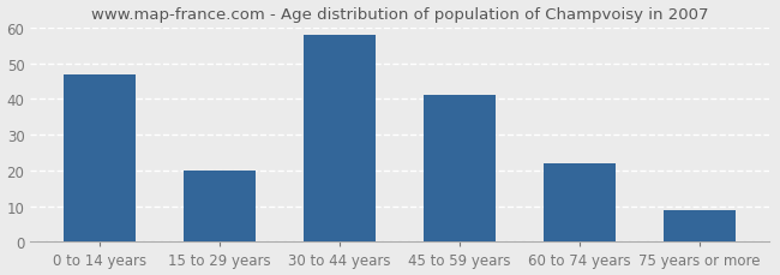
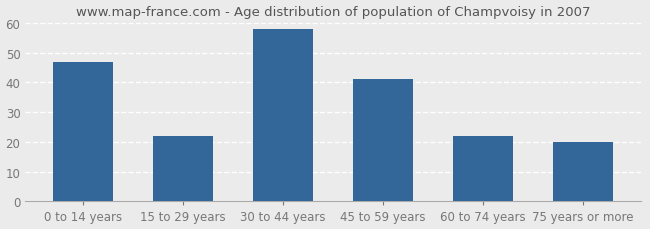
15 to 29 years: 20 -> 22
75 years or more: 9 -> 20
